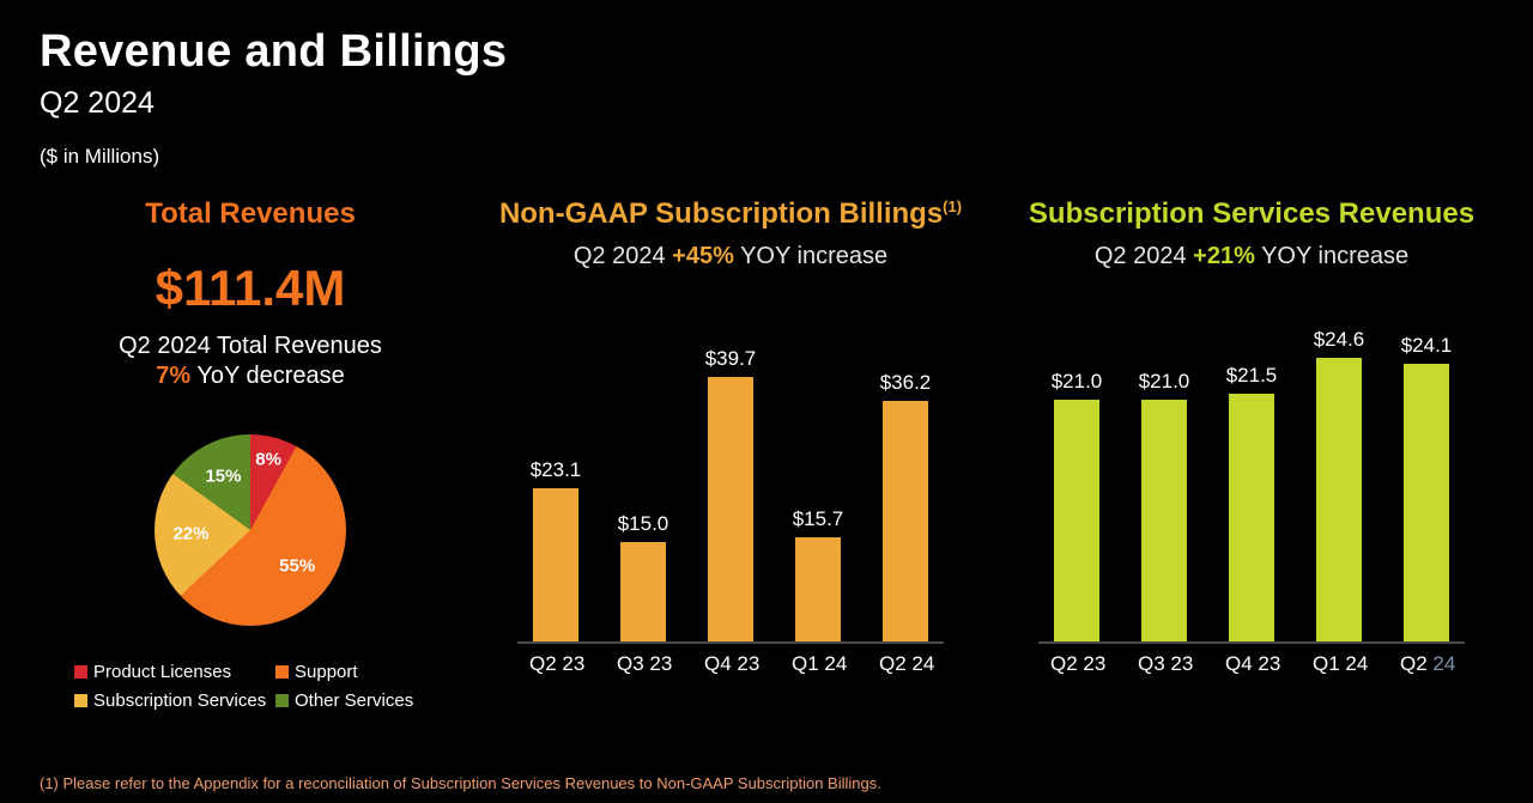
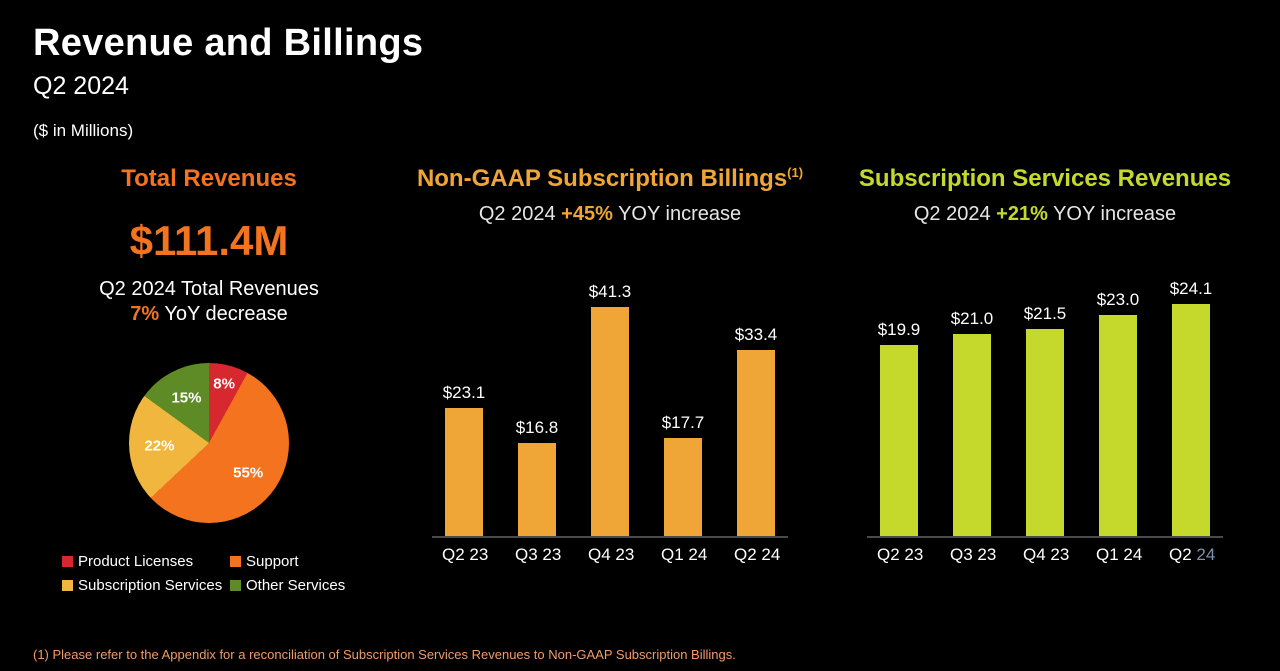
Non-GAAP Subscription Billings/Q3 23: $15.0 -> $16.8
Non-GAAP Subscription Billings/Q4 23: $39.7 -> $41.3
Non-GAAP Subscription Billings/Q1 24: $15.7 -> $17.7
Non-GAAP Subscription Billings/Q2 24: $36.2 -> $33.4
Subscription Services Revenues/Q2 23: $21.0 -> $19.9
Subscription Services Revenues/Q1 24: $24.6 -> $23.0
